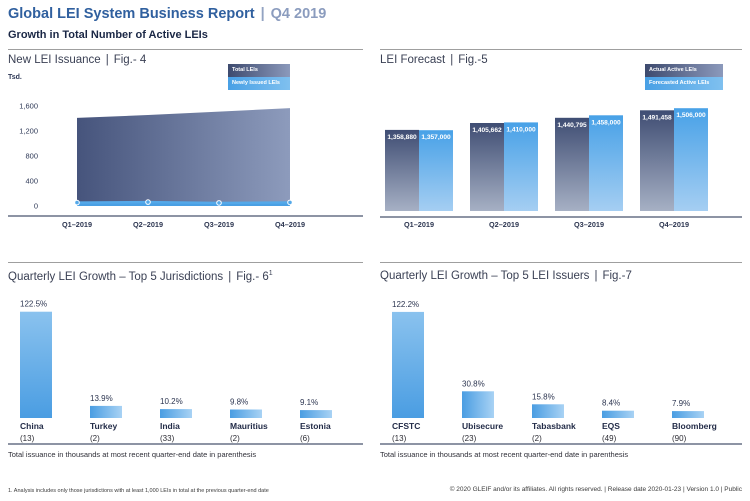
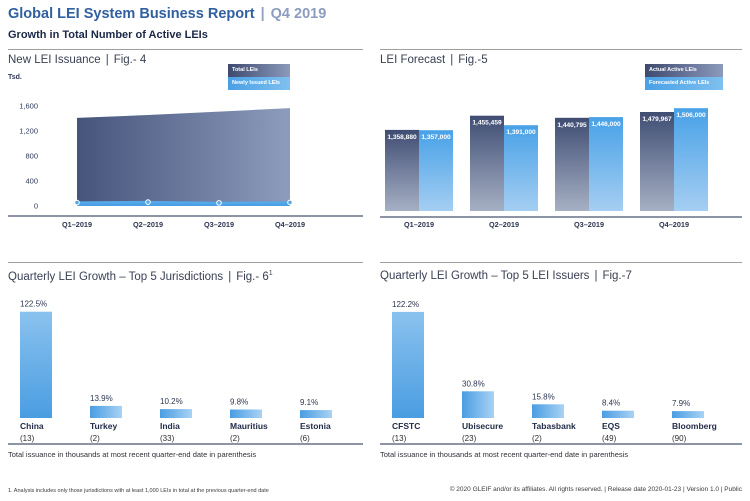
LEI Forecast/Actual Active LEIs/Q2–2019: 1,405,662 -> 1,455,459
LEI Forecast/Forecasted Active LEIs/Q2–2019: 1,410,000 -> 1,391,000
LEI Forecast/Forecasted Active LEIs/Q3–2019: 1,458,000 -> 1,446,000
LEI Forecast/Actual Active LEIs/Q4–2019: 1,491,458 -> 1,479,967
